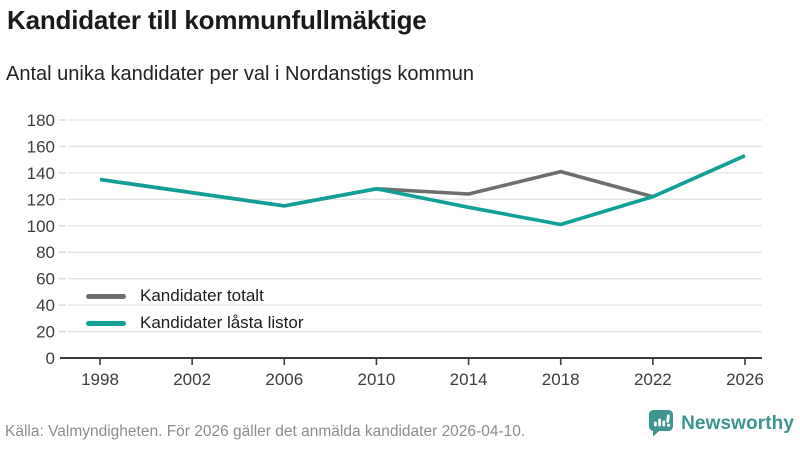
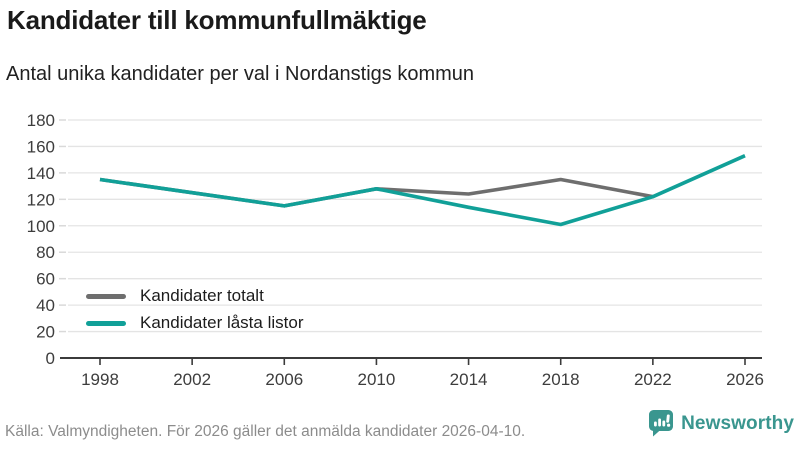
Kandidater totalt/2018: 141 -> 135
